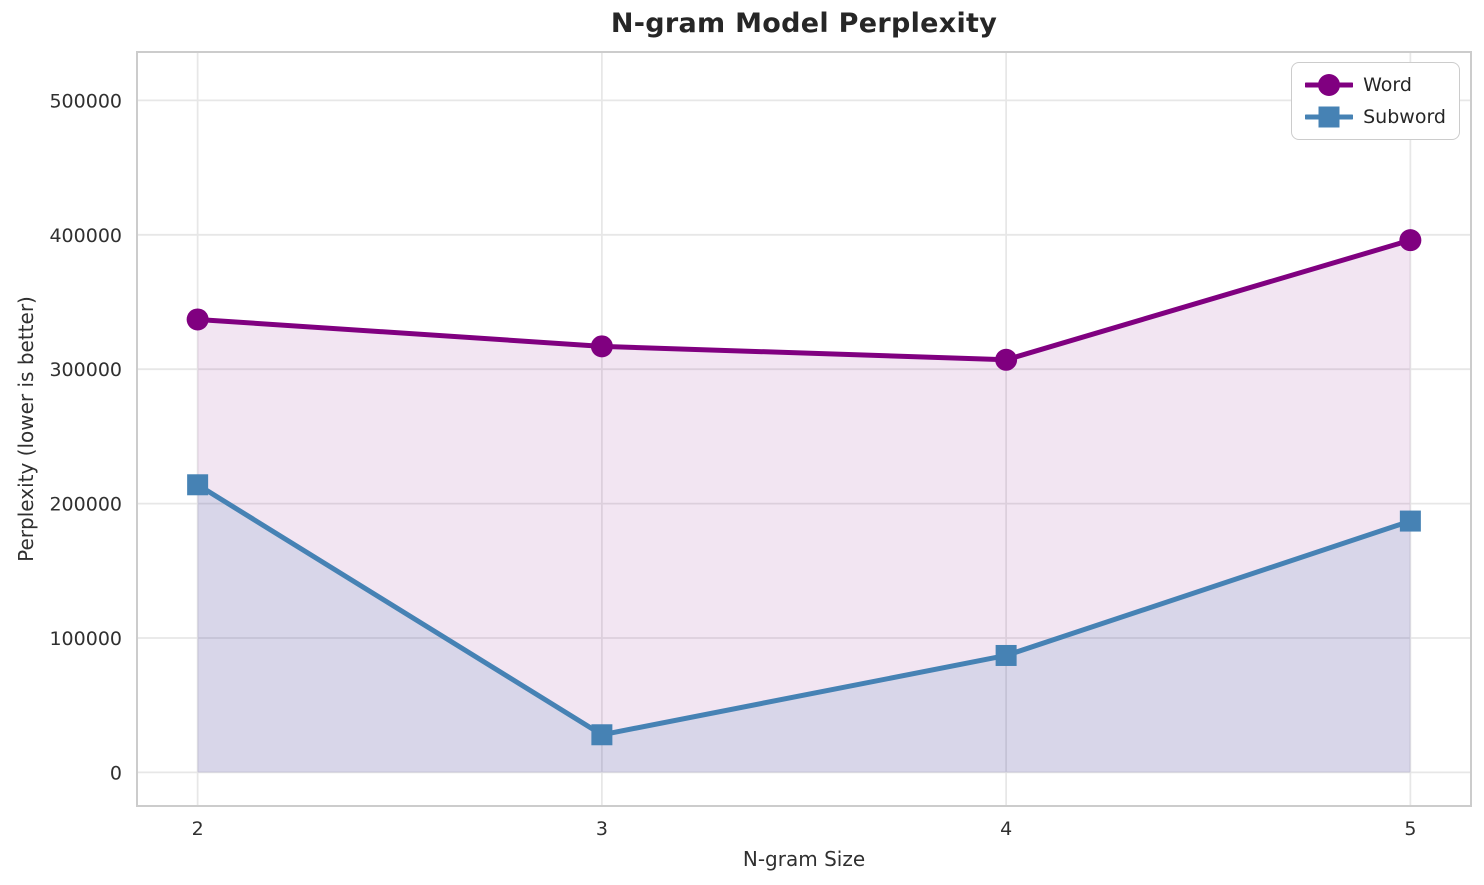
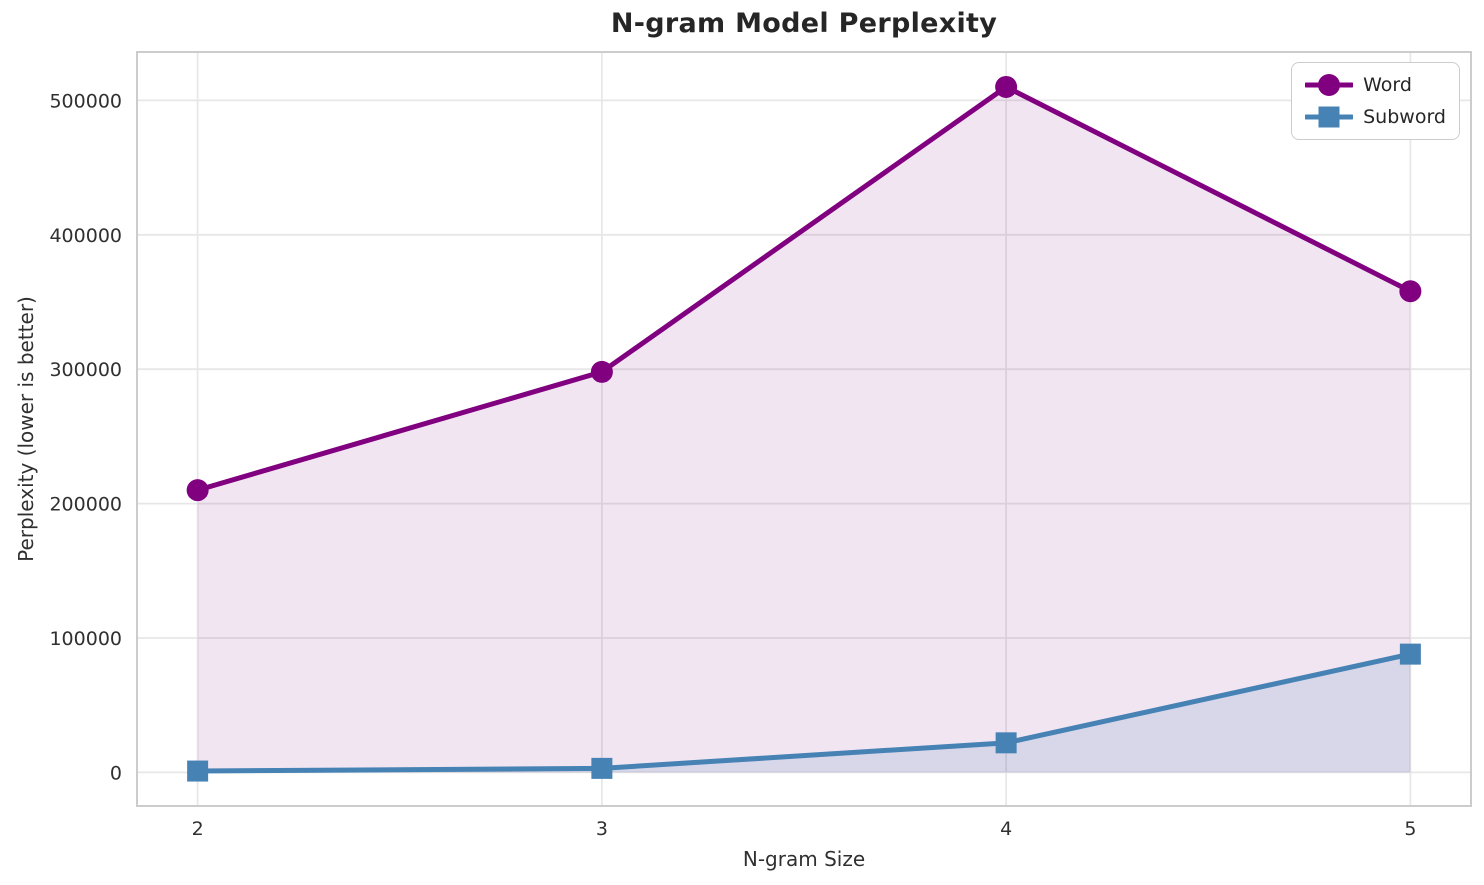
Word/2: 337000 -> 210000
Subword/2: 214000 -> 1000
Word/3: 317000 -> 298000
Subword/3: 28000 -> 3000
Word/4: 307000 -> 510000
Subword/4: 87000 -> 22000
Word/5: 396000 -> 358000
Subword/5: 187000 -> 88000
